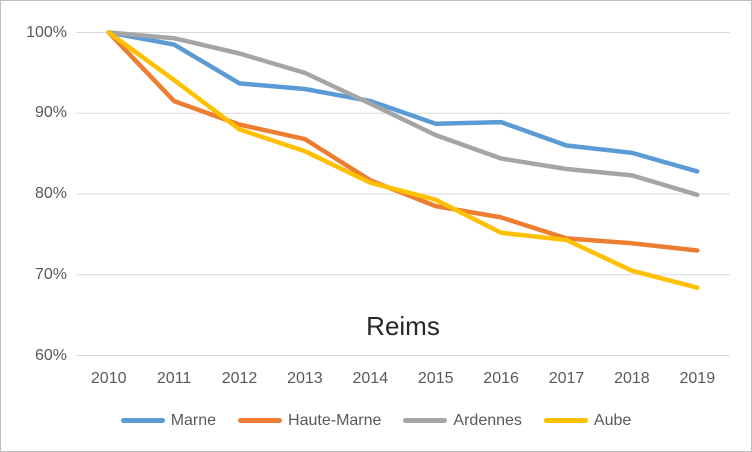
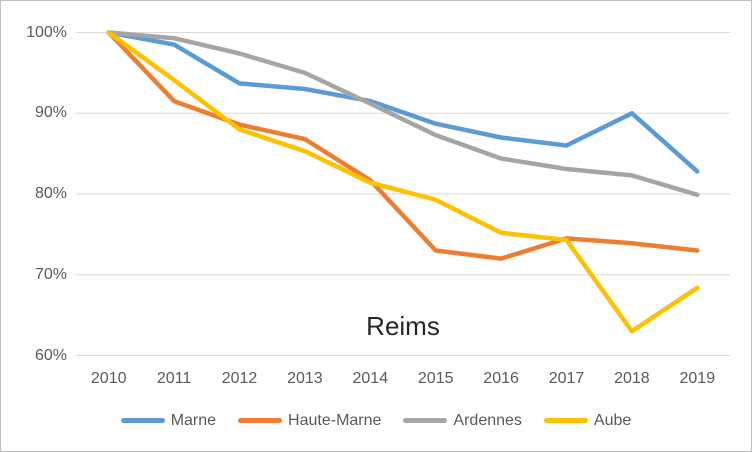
Haute-Marne/2015: 78% -> 73%
Marne/2016: 89% -> 87%
Haute-Marne/2016: 77% -> 72%
Marne/2018: 85% -> 90%
Aube/2018: 70% -> 63%
